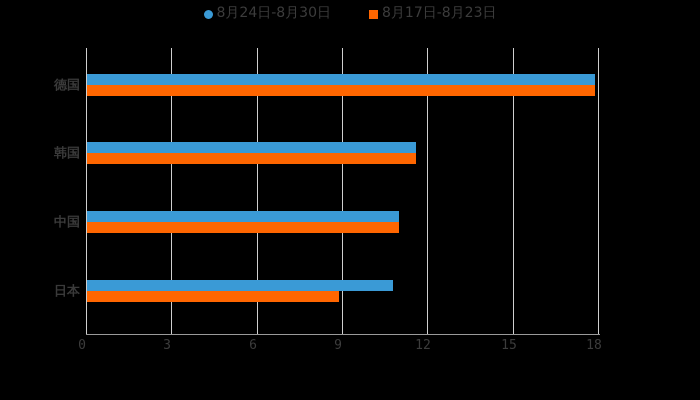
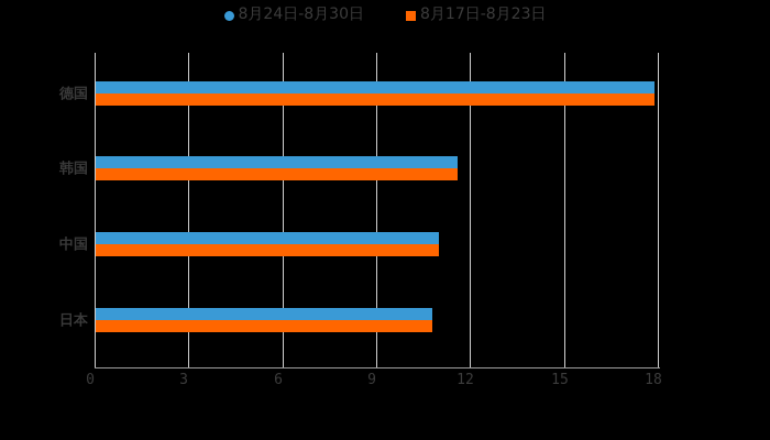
8月17日-8月23日/日本: 8.9 -> 10.8
